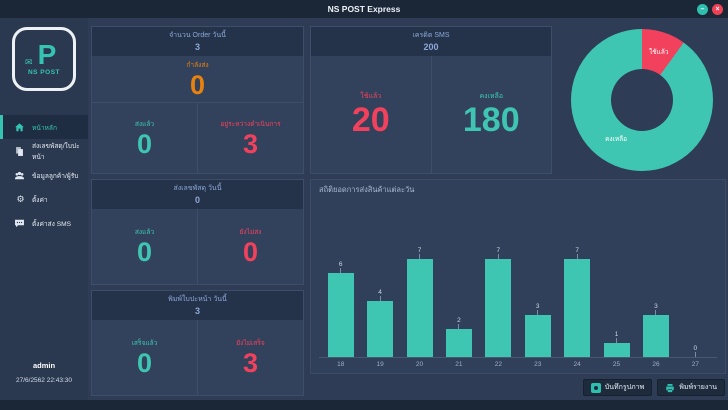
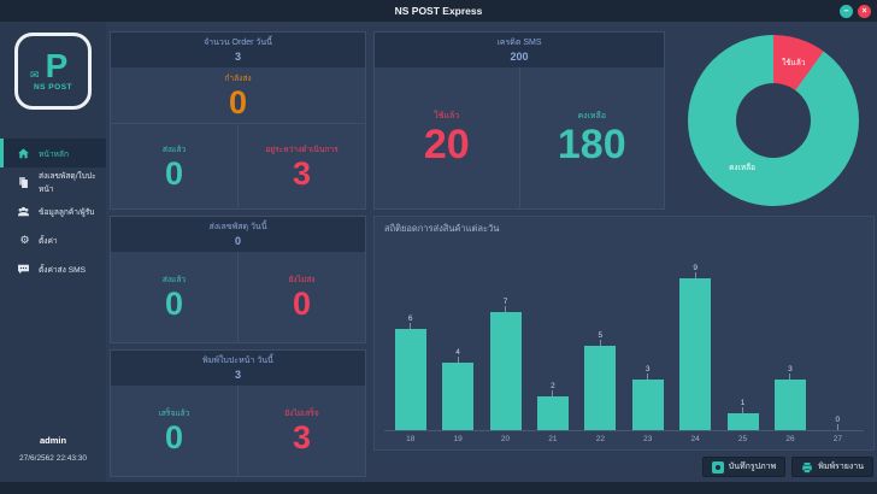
สถิติยอดการส่งสินค้าแต่ละวัน/22: 7 -> 5
สถิติยอดการส่งสินค้าแต่ละวัน/24: 7 -> 9
